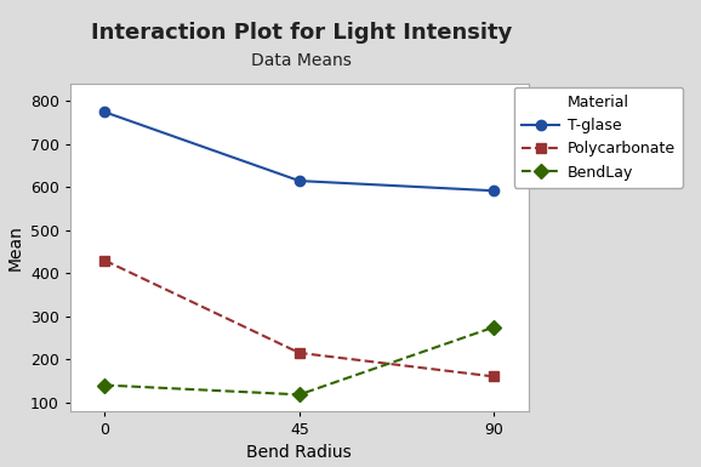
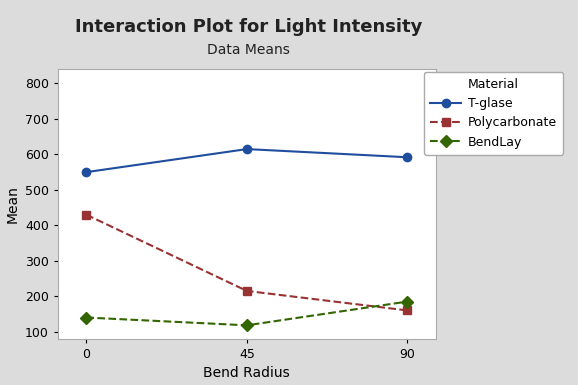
T-glase/0: 775 -> 550
BendLay/90: 275 -> 185
